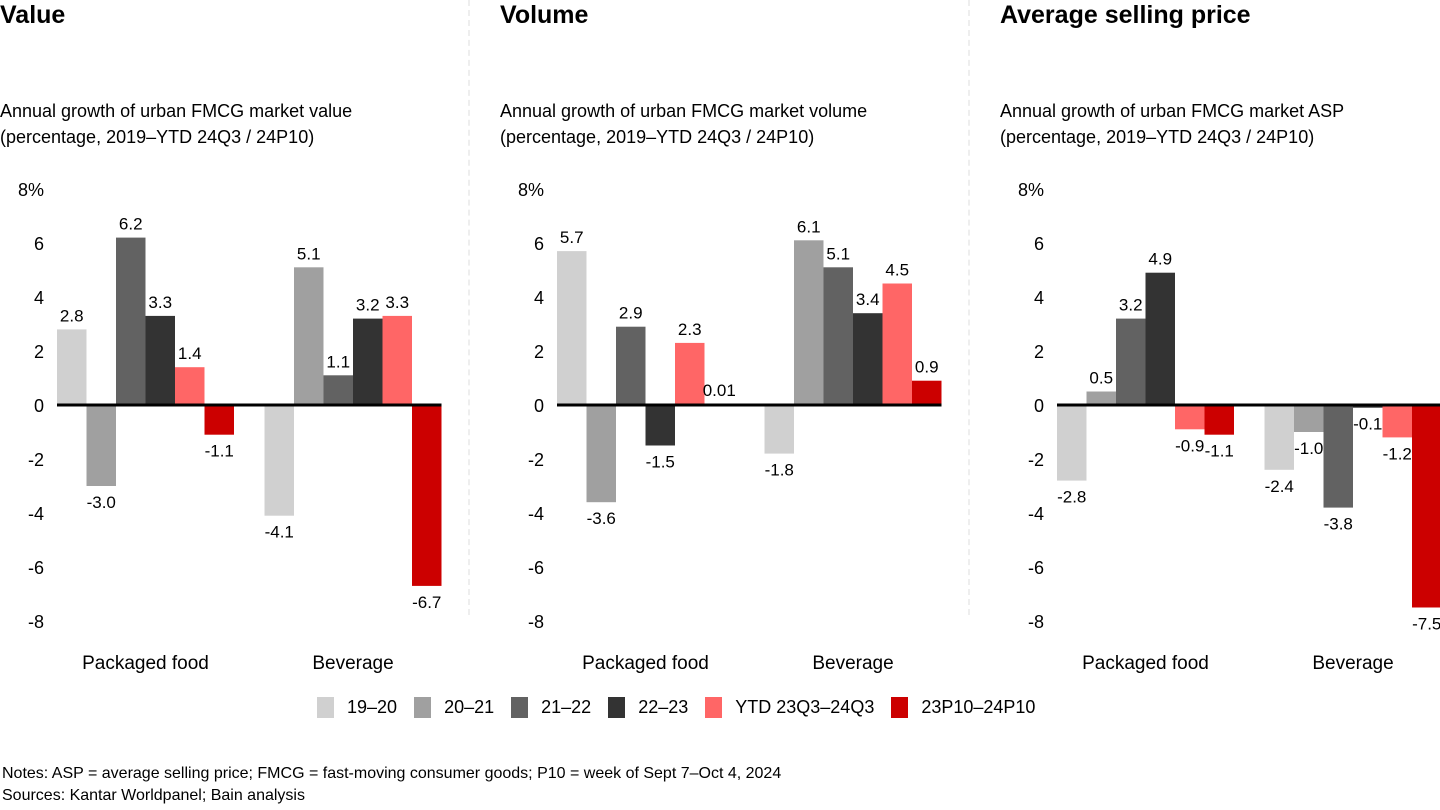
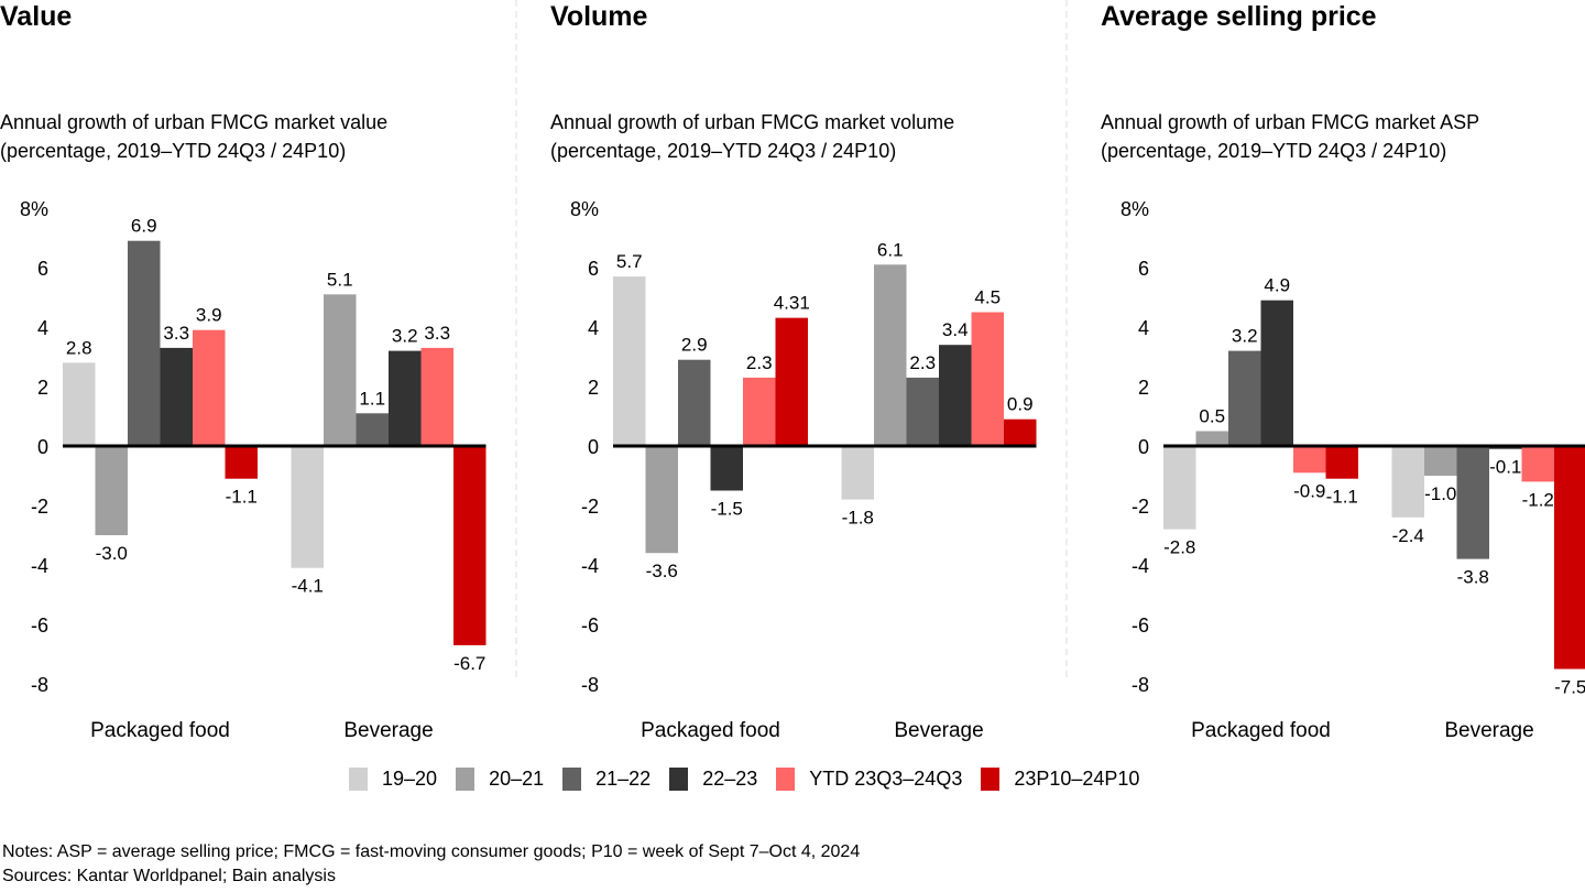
Value/21–22/Packaged food: 6.2 -> 6.9
Value/YTD 23Q3–24Q3/Packaged food: 1.4 -> 3.9
Volume/23P10–24P10/Packaged food: 0.01 -> 4.31
Volume/21–22/Beverage: 5.1 -> 2.3
